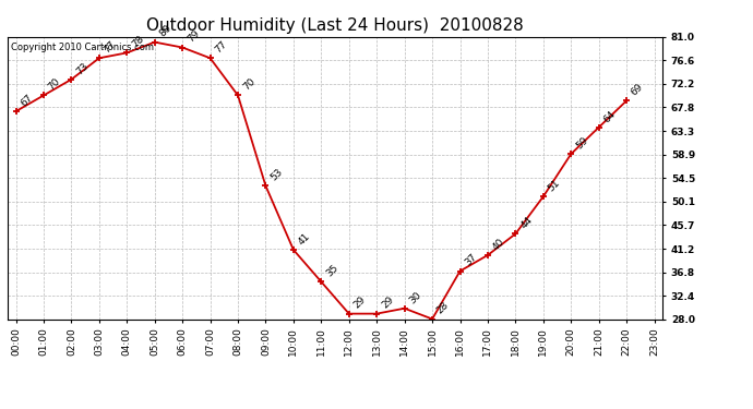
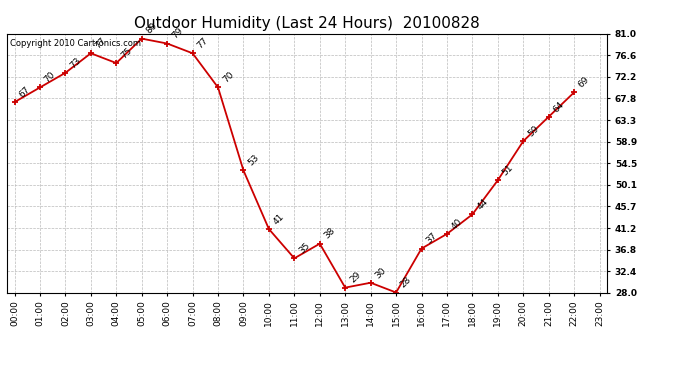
04:00: 78 -> 75
12:00: 29 -> 38
